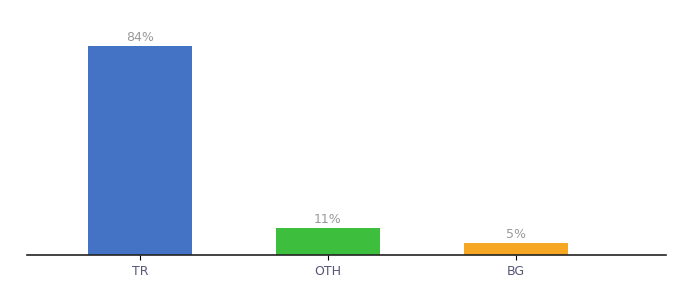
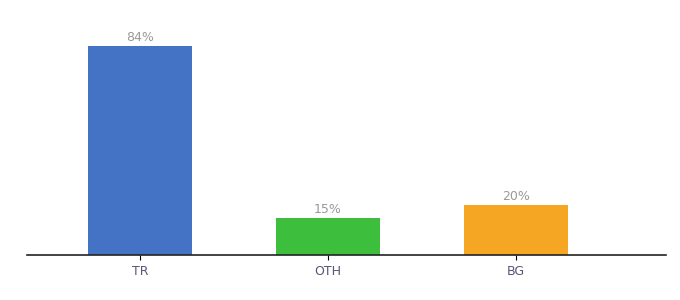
OTH: 11% -> 15%
BG: 5% -> 20%
